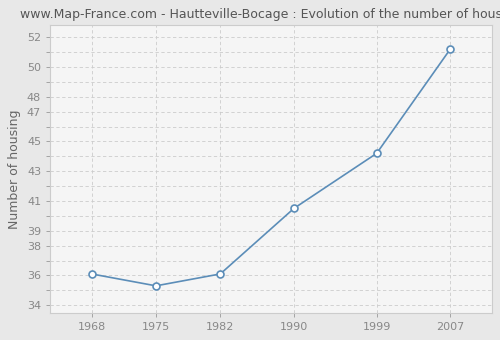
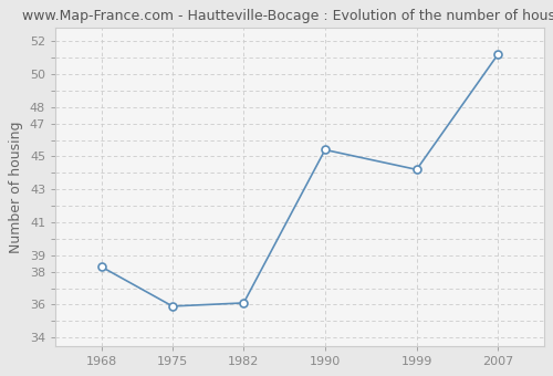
1968: 36.1 -> 38.3
1975: 35.3 -> 35.9
1990: 40.5 -> 45.4
